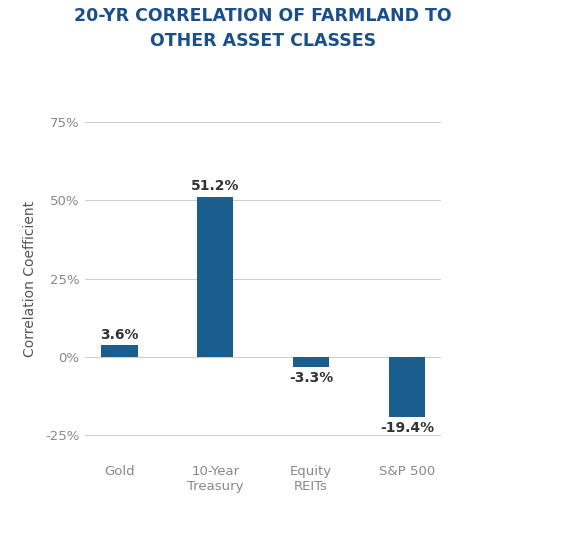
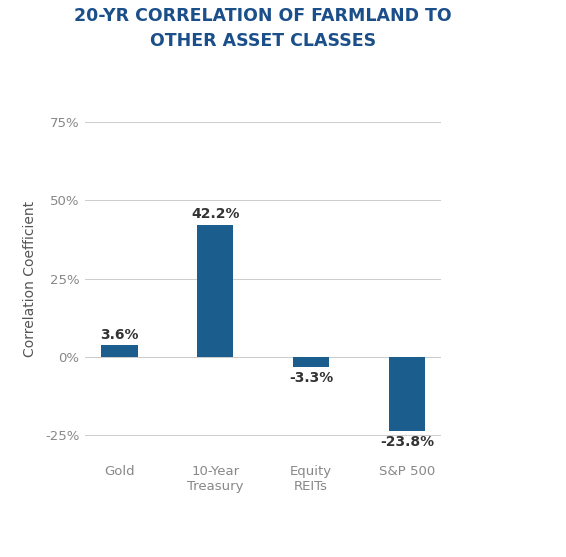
10-Year Treasury: 51.2% -> 42.2%
S&P 500: -19.4% -> -23.8%
